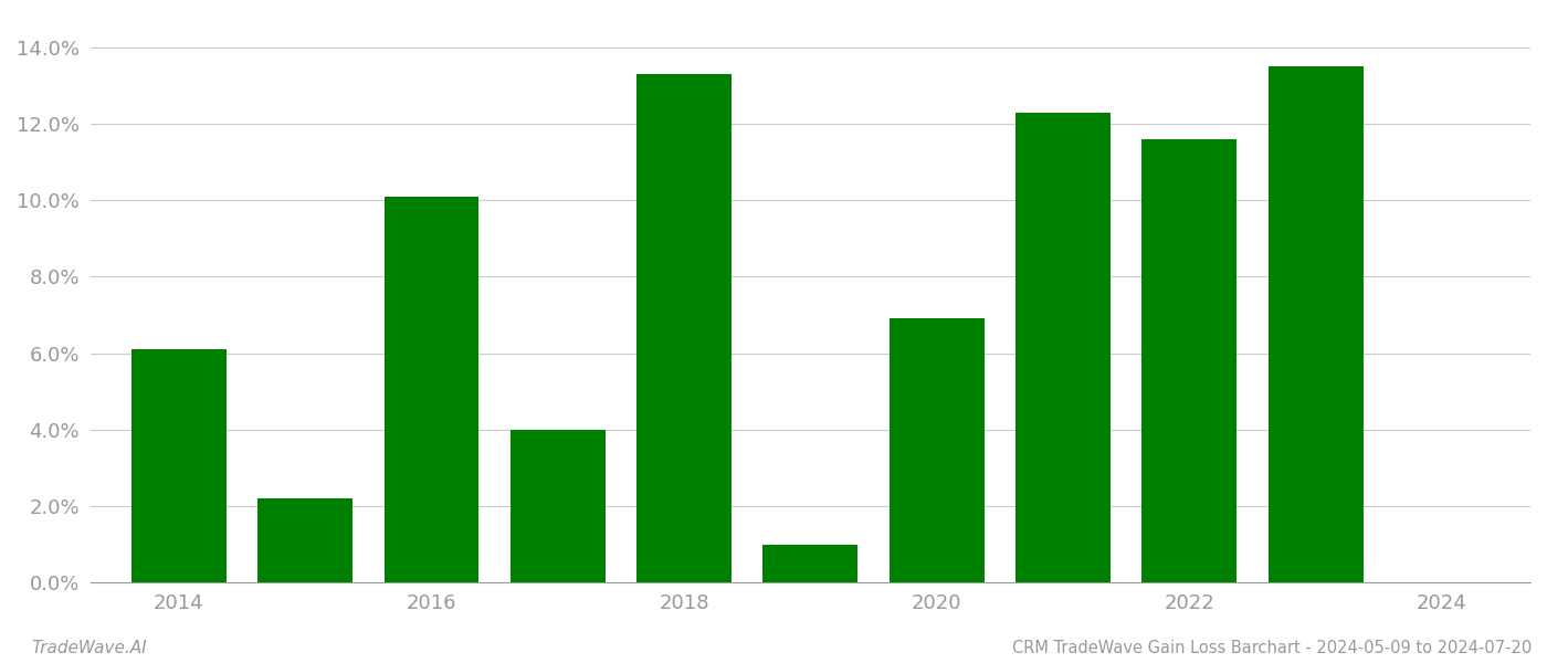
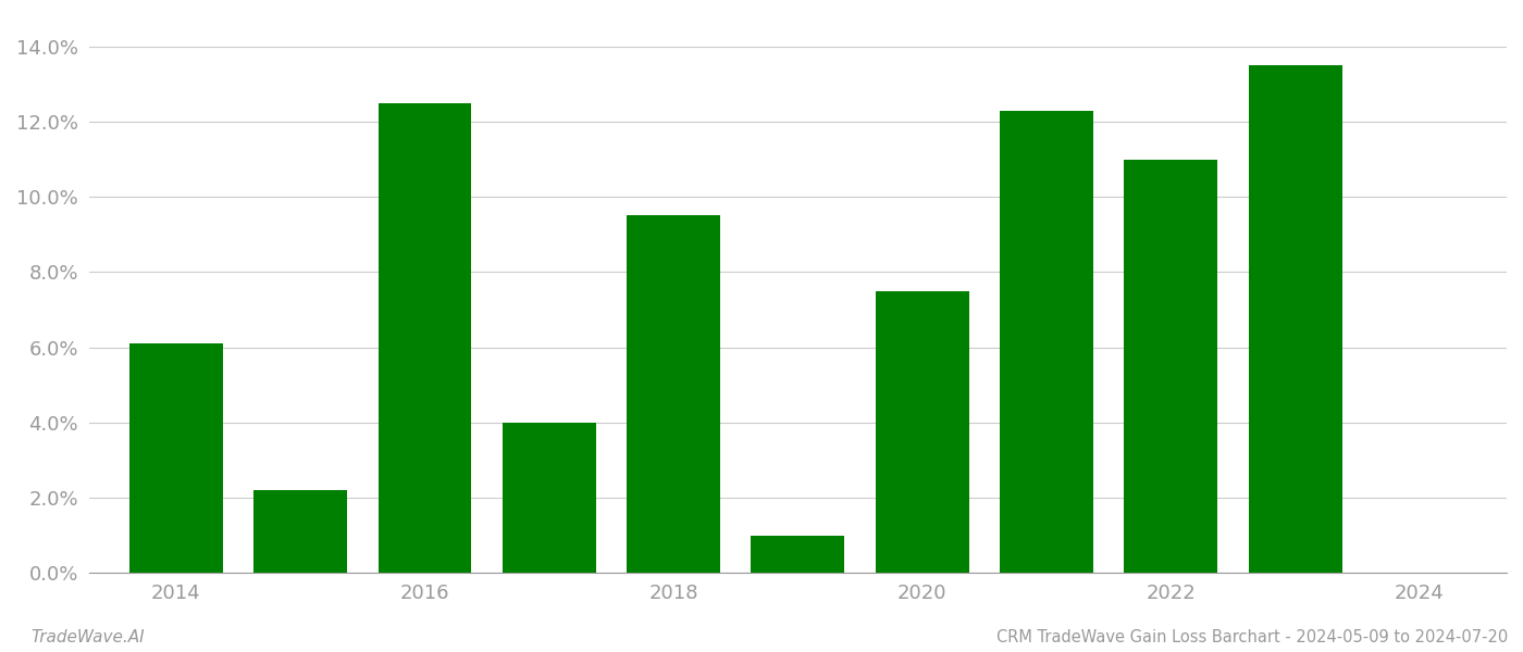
2016: 10.1% -> 12.5%
2018: 13.3% -> 9.5%
2020: 6.9% -> 7.5%
2022: 11.6% -> 11.0%
